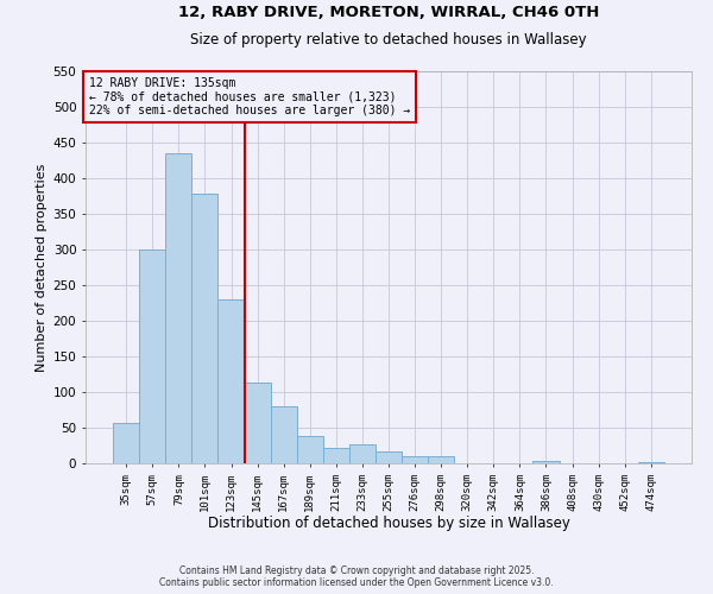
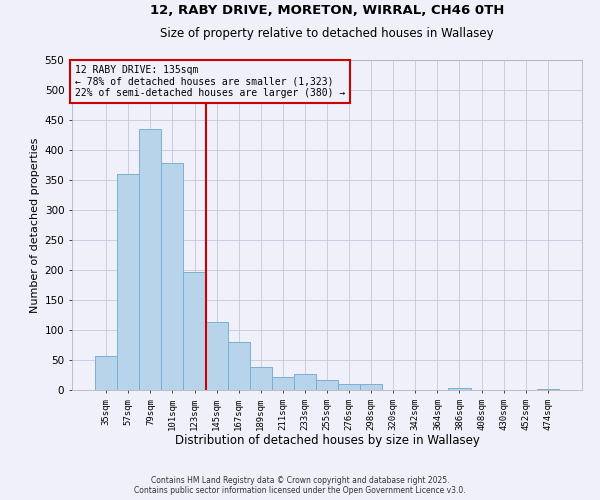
57sqm: 300 -> 360
123sqm: 230 -> 196
